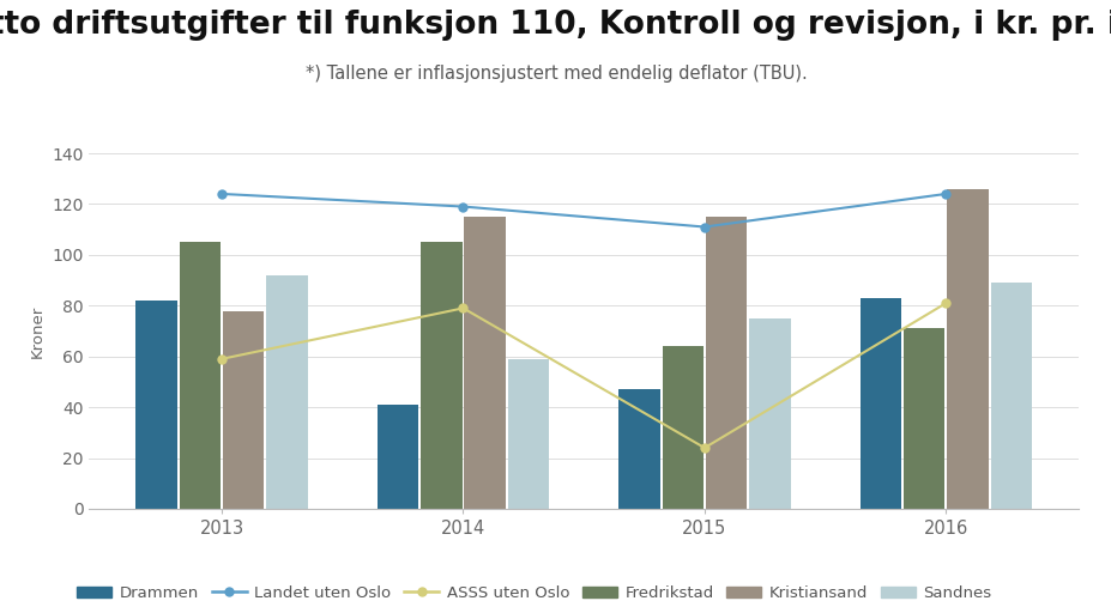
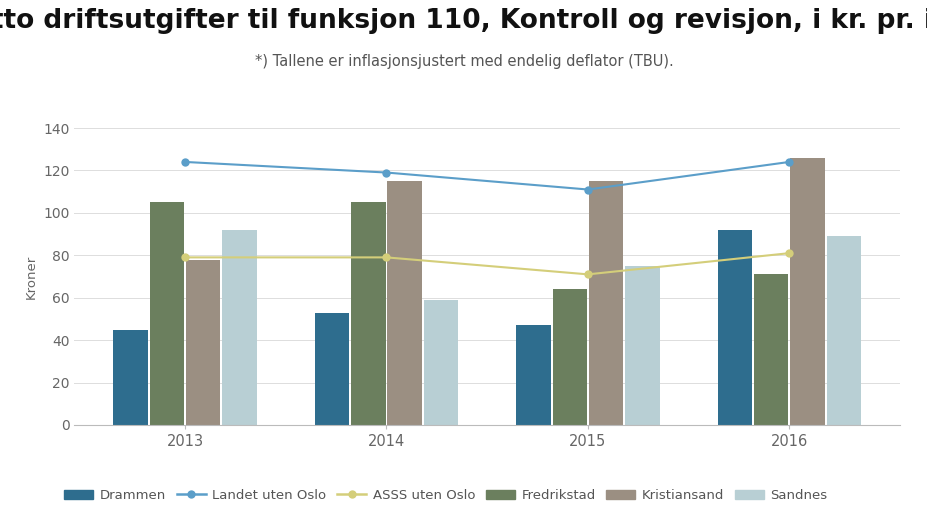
Drammen/2013: 82 -> 45
ASSS uten Oslo/2013: 59 -> 79
Drammen/2014: 41 -> 53
ASSS uten Oslo/2015: 24 -> 71
Drammen/2016: 83 -> 92
